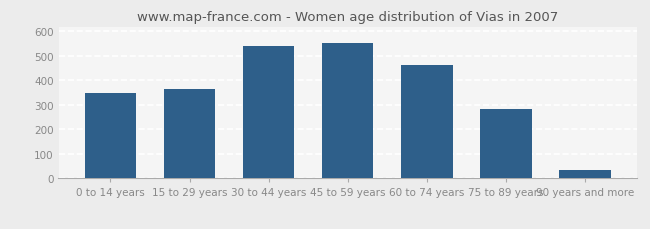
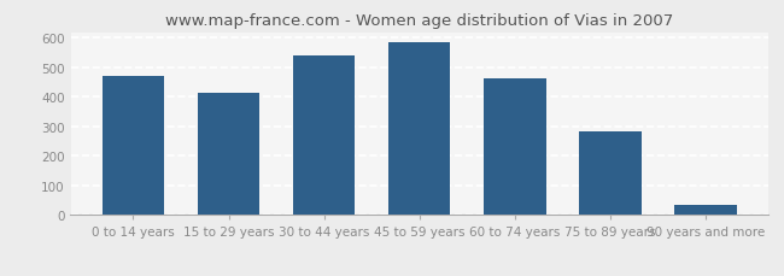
0 to 14 years: 350 -> 470
15 to 29 years: 365 -> 415
45 to 59 years: 555 -> 585
